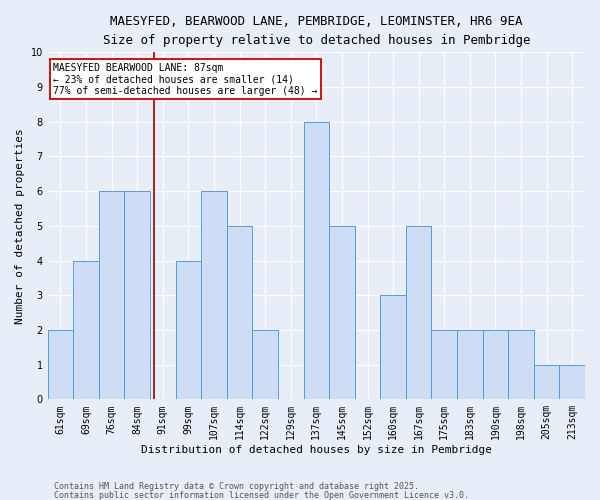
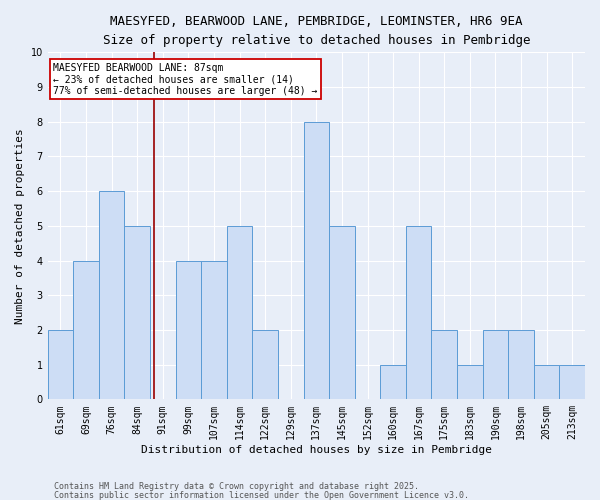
84sqm: 6 -> 5
107sqm: 6 -> 4
160sqm: 3 -> 1
183sqm: 2 -> 1
